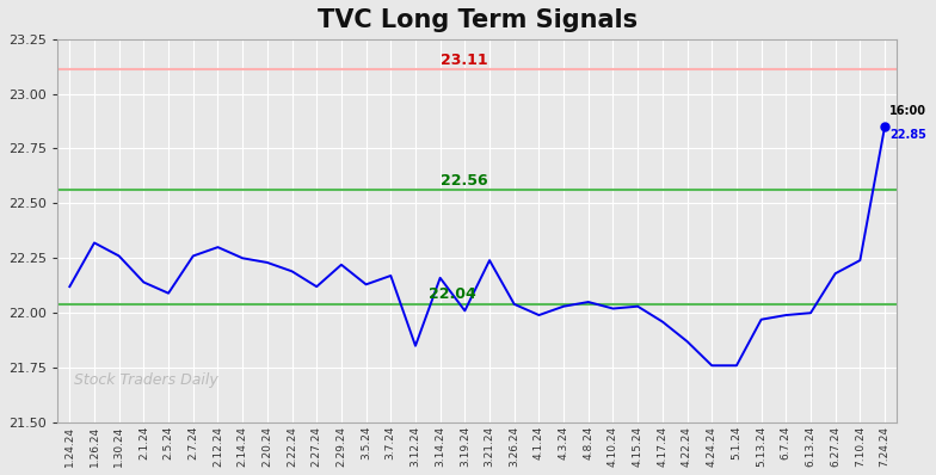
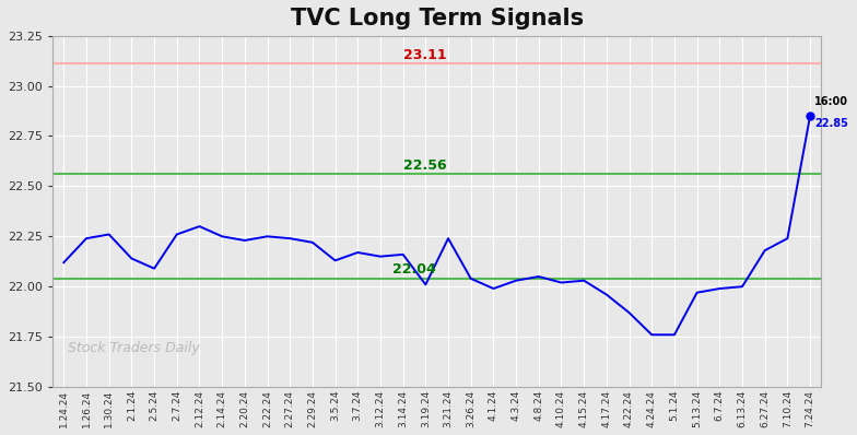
1.26.24: 22.32 -> 22.24
2.22.24: 22.19 -> 22.25
2.27.24: 22.12 -> 22.24
3.12.24: 21.85 -> 22.15
